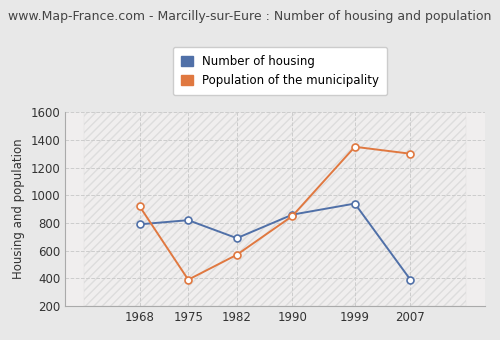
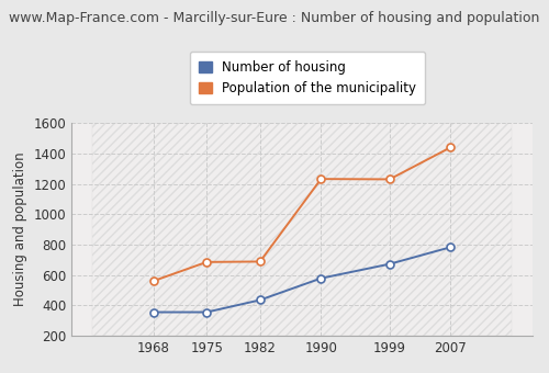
Number of housing/1968: 790 -> 360
Population of the municipality/1968: 920 -> 560
Number of housing/1975: 820 -> 360
Population of the municipality/1975: 390 -> 680
Number of housing/1982: 690 -> 440
Population of the municipality/1982: 570 -> 690
Number of housing/1990: 860 -> 580
Population of the municipality/1990: 850 -> 1230
Number of housing/1999: 940 -> 670
Population of the municipality/1999: 1350 -> 1230
Number of housing/2007: 390 -> 780
Population of the municipality/2007: 1300 -> 1440
